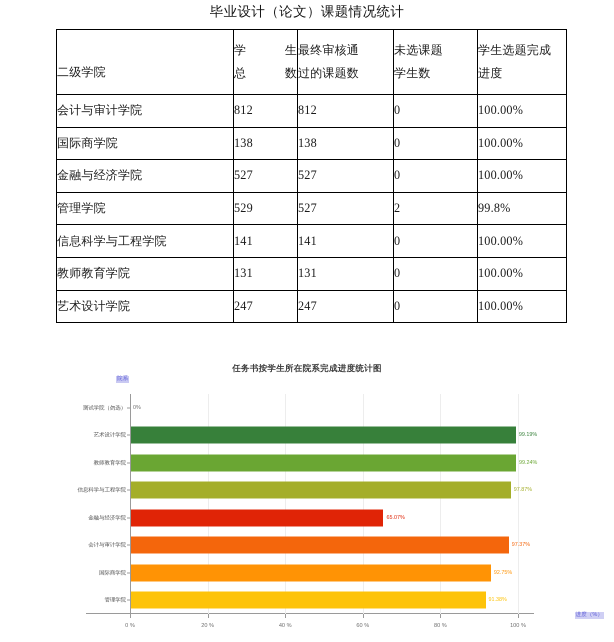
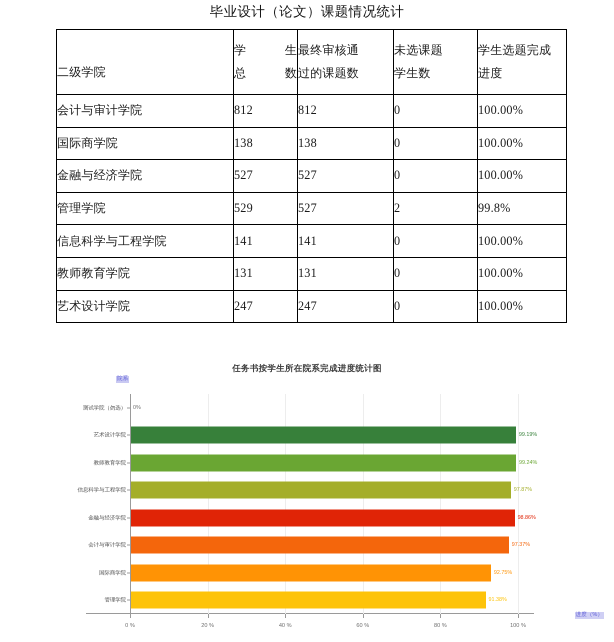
金融与经济学院: 65.07% -> 98.86%
